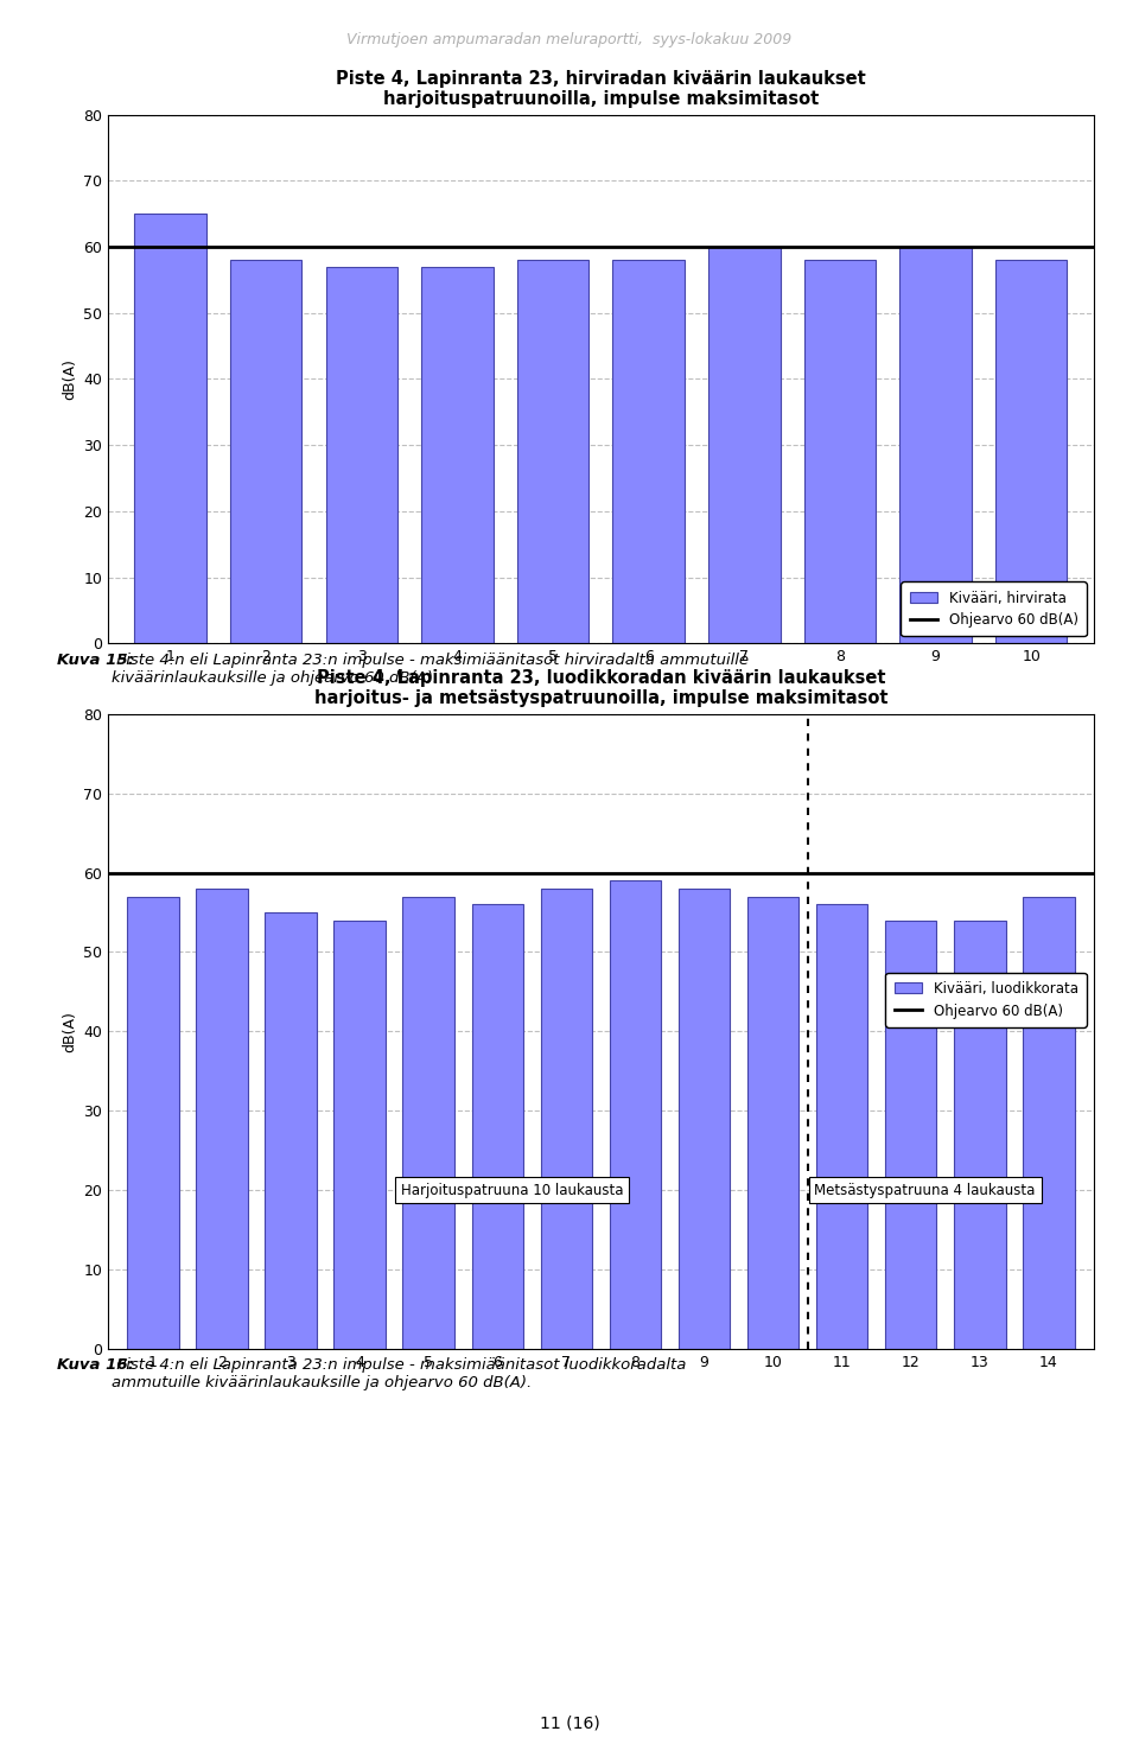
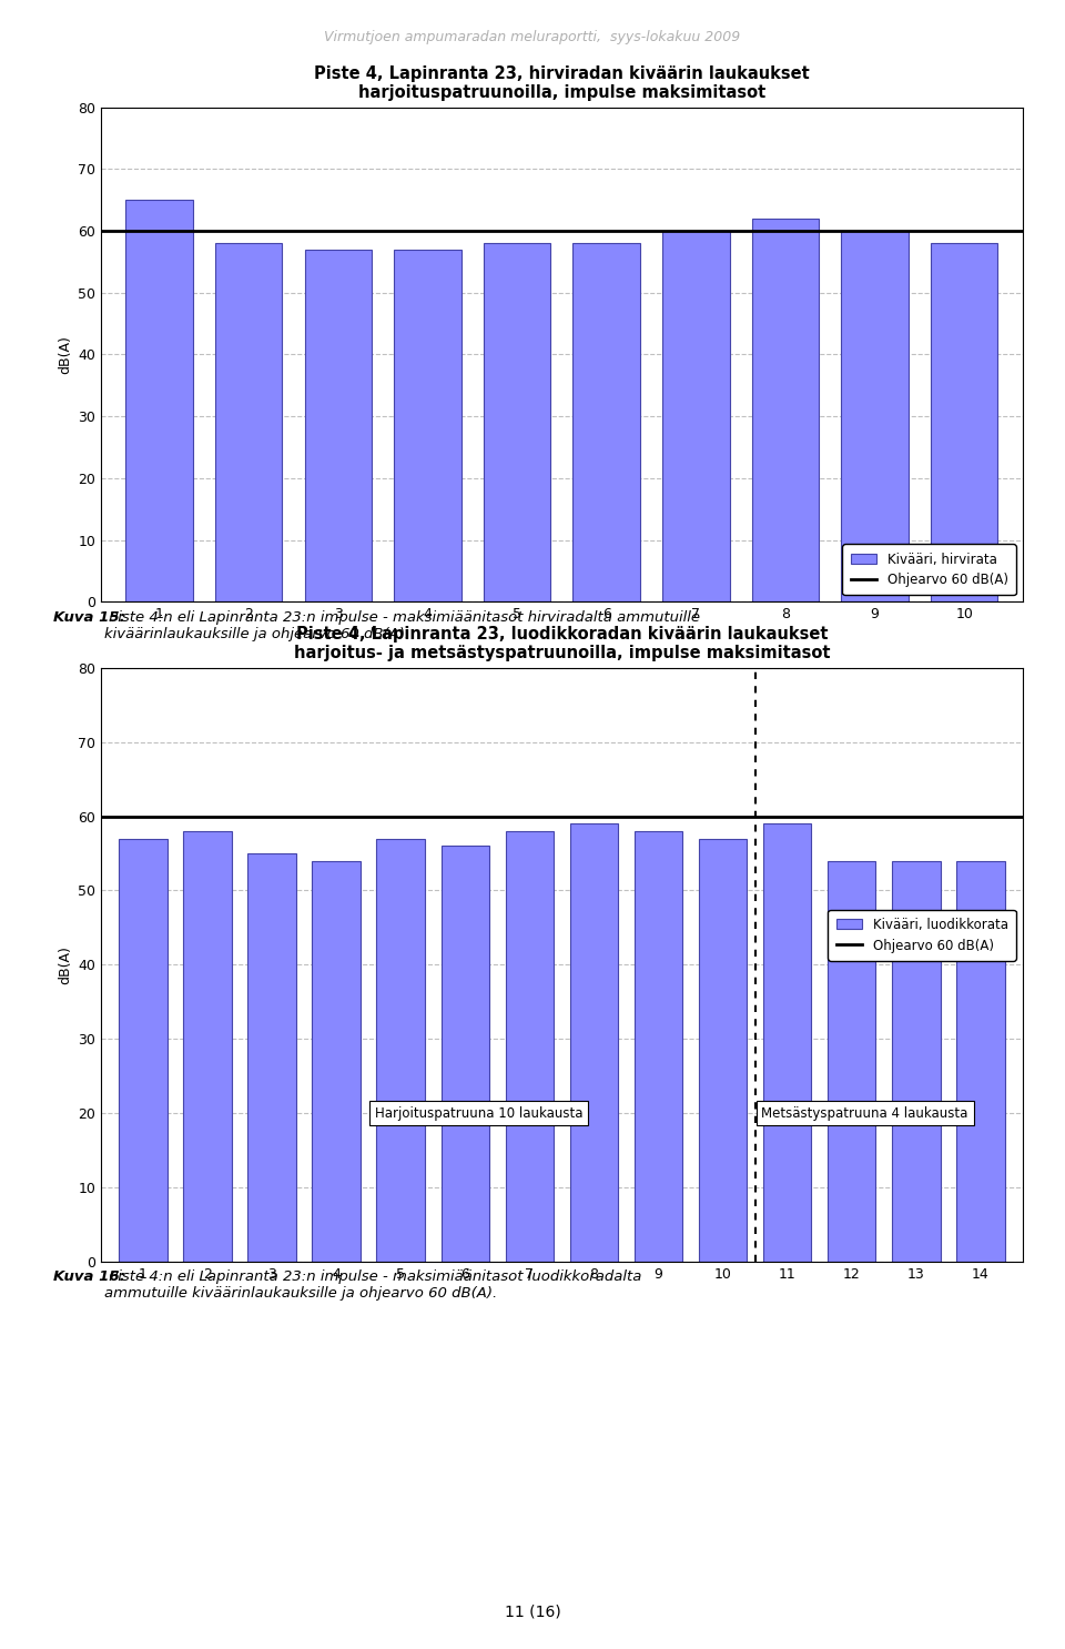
8: 58 -> 62
11: 56 -> 59
14: 57 -> 54
